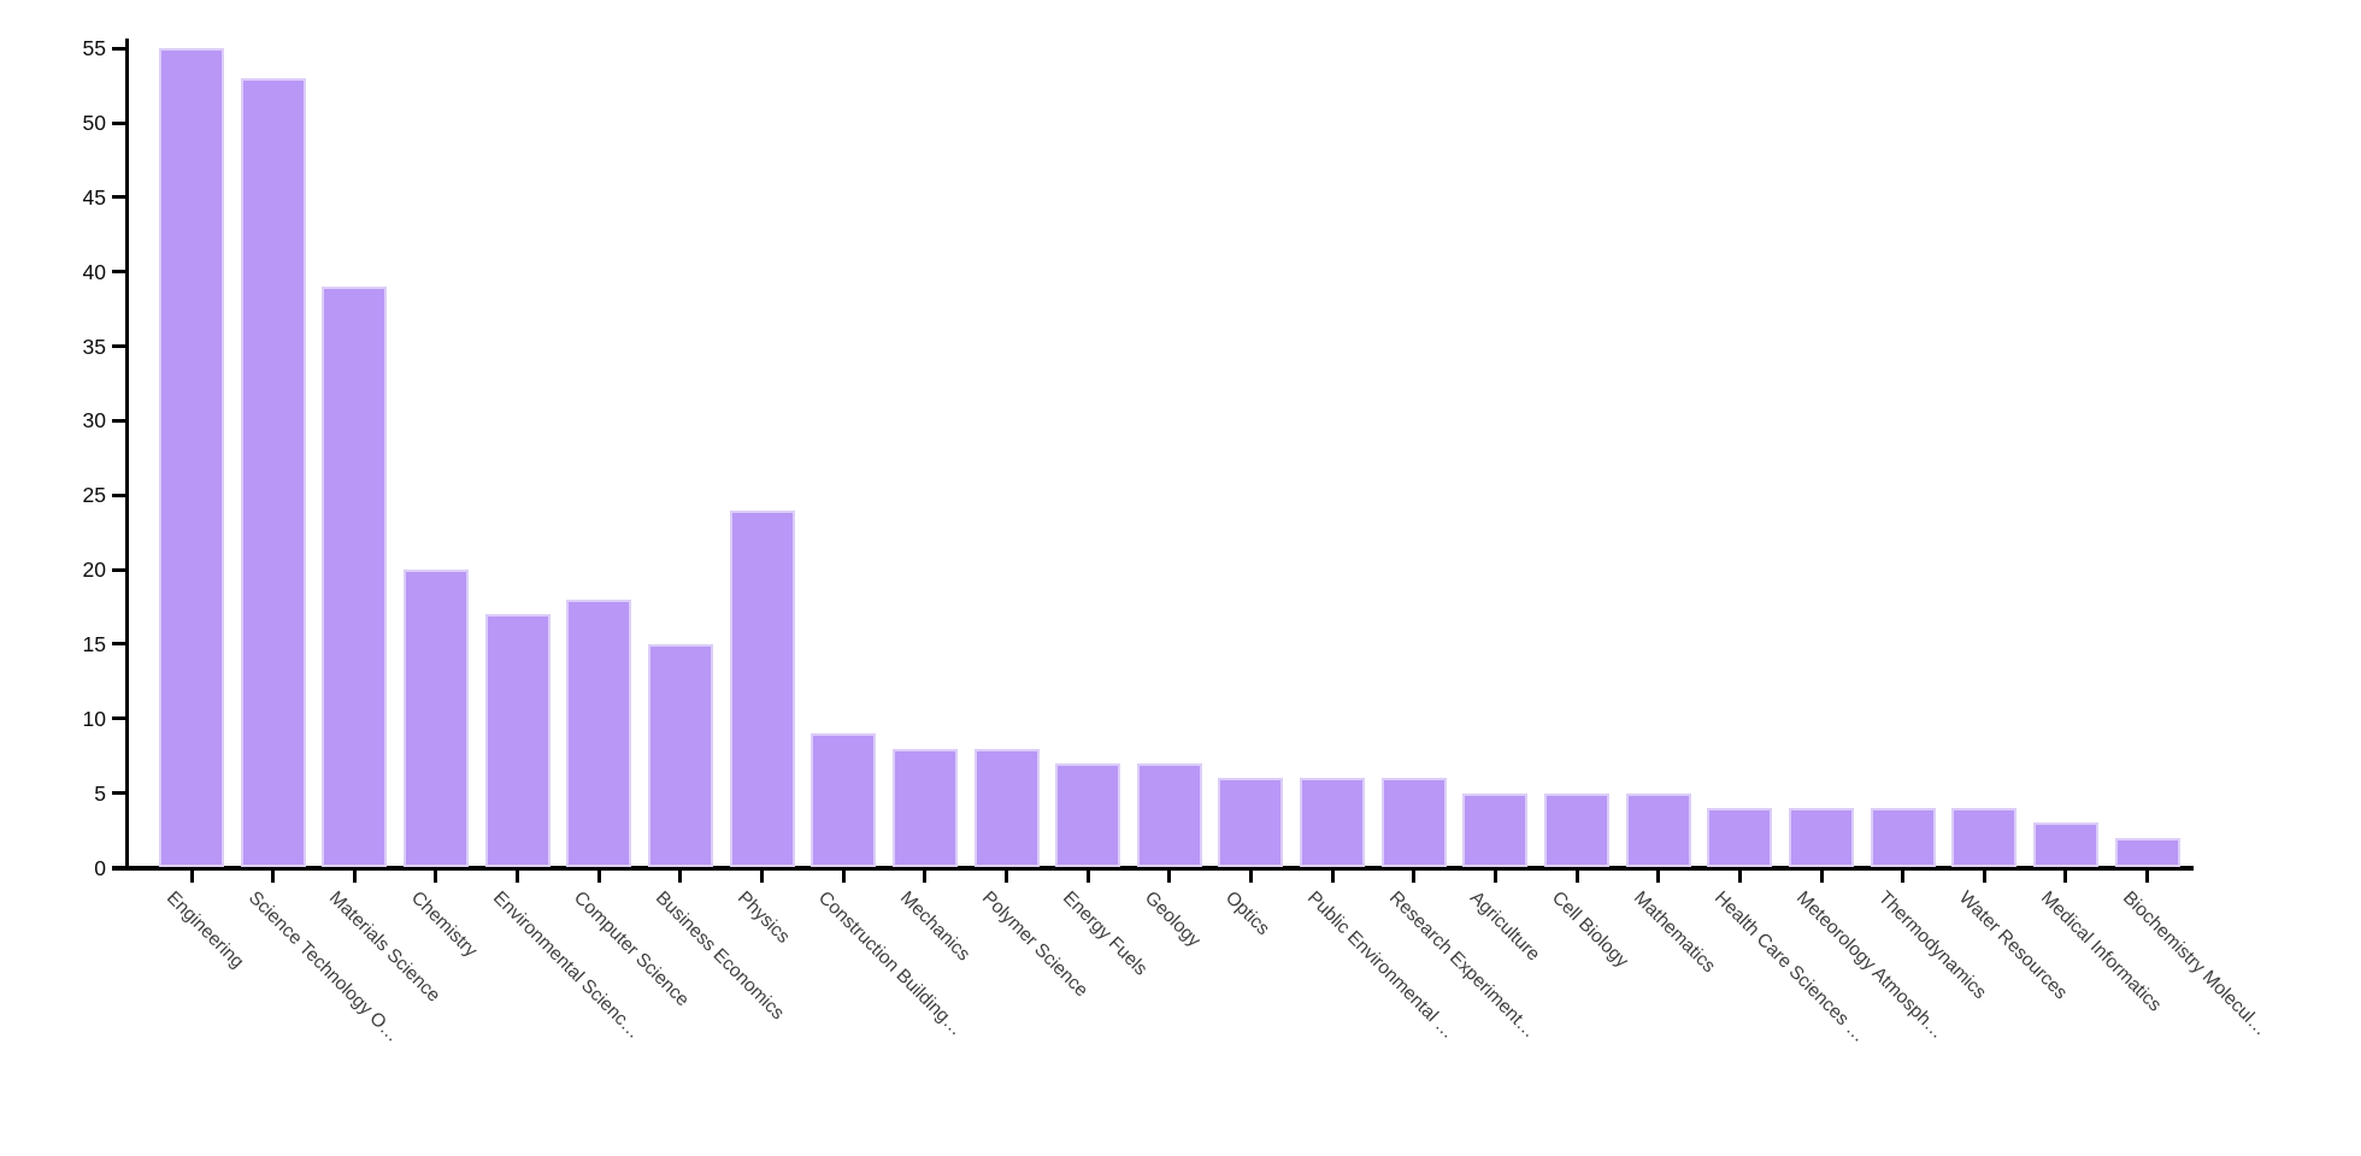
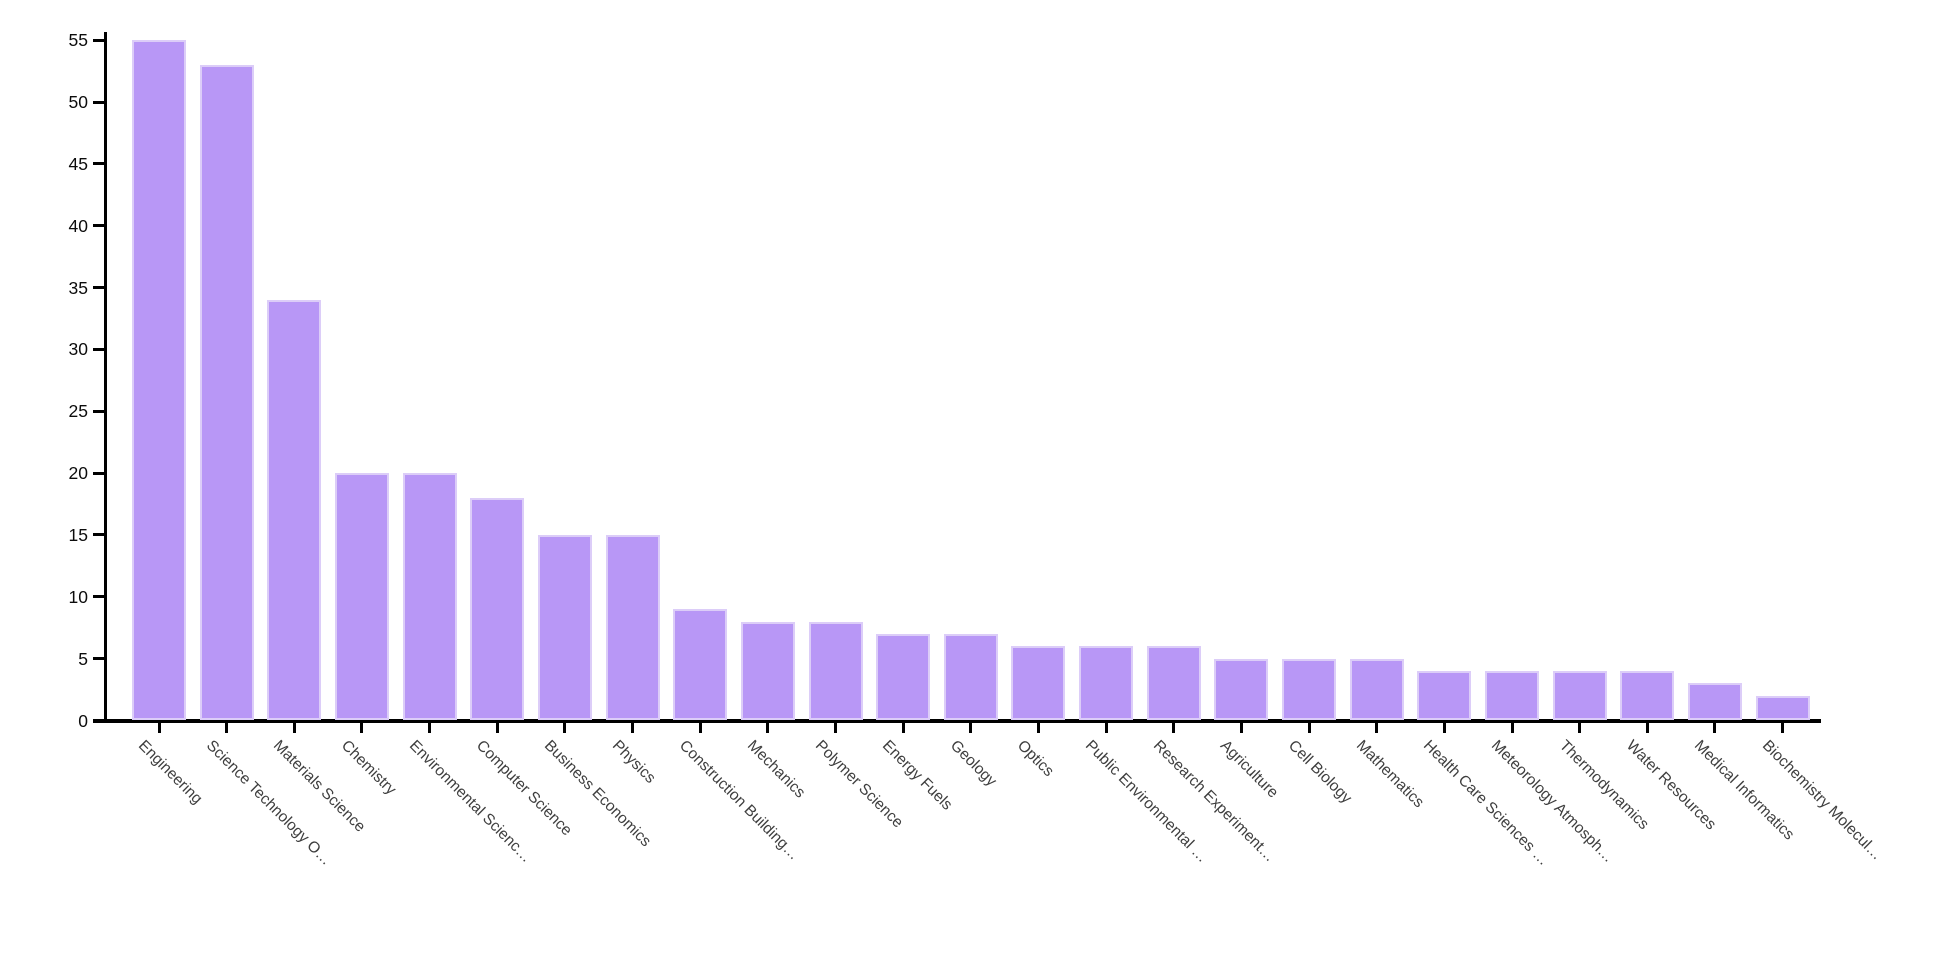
Materials Science: 39 -> 34
Environmental Scienc…: 17 -> 20
Physics: 24 -> 15
